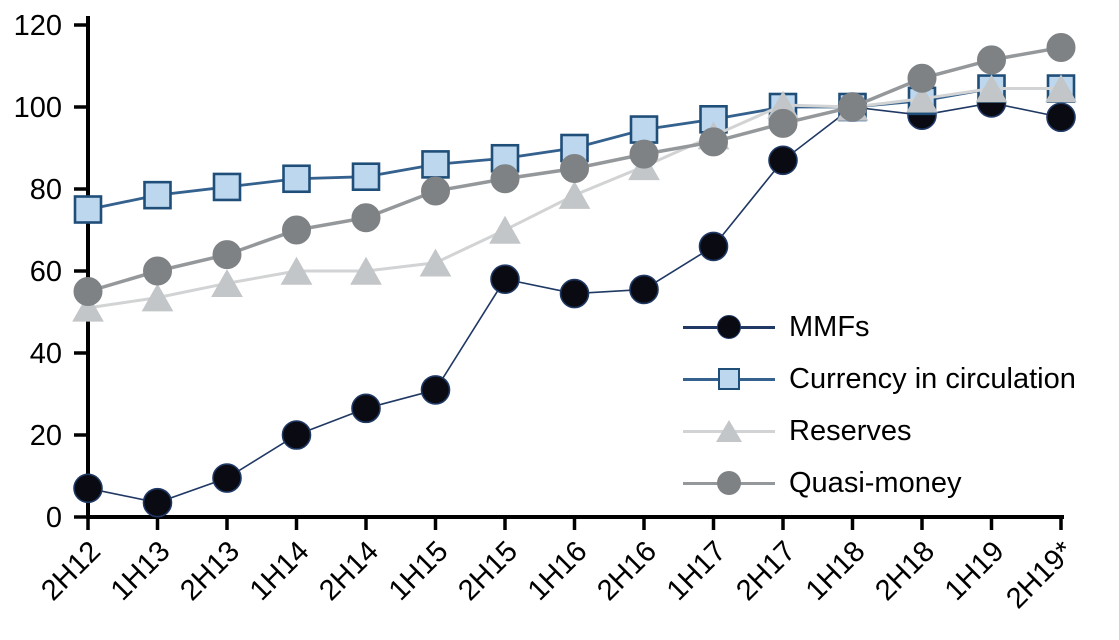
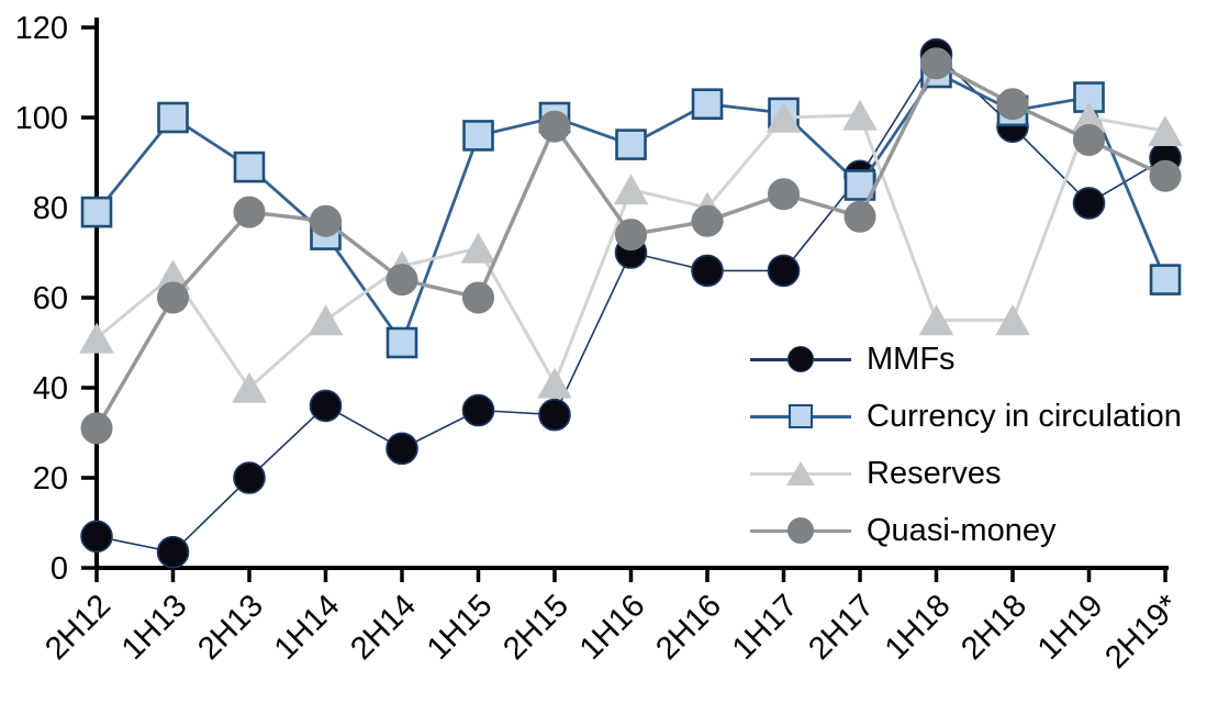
Currency in circulation/2H12: 75 -> 79
Quasi-money/2H12: 55 -> 31
Currency in circulation/1H13: 78 -> 100
Reserves/1H13: 54 -> 65
MMFs/2H13: 10 -> 20
Currency in circulation/2H13: 80 -> 89
Reserves/2H13: 57 -> 40
Quasi-money/2H13: 64 -> 79
MMFs/1H14: 20 -> 36
Currency in circulation/1H14: 82 -> 74
Reserves/1H14: 60 -> 55
Quasi-money/1H14: 70 -> 77
Currency in circulation/2H14: 83 -> 50
Reserves/2H14: 60 -> 67
Quasi-money/2H14: 73 -> 64
MMFs/1H15: 31 -> 35
Currency in circulation/1H15: 86 -> 96
Reserves/1H15: 62 -> 71
Quasi-money/1H15: 80 -> 60
MMFs/2H15: 58 -> 34
Currency in circulation/2H15: 88 -> 100
Reserves/2H15: 70 -> 41
Quasi-money/2H15: 82 -> 98
MMFs/1H16: 54 -> 70
Currency in circulation/1H16: 90 -> 94
Reserves/1H16: 78 -> 84
Quasi-money/1H16: 85 -> 74
MMFs/2H16: 56 -> 66
Currency in circulation/2H16: 94 -> 103
Reserves/2H16: 86 -> 80
Quasi-money/2H16: 88 -> 77
Currency in circulation/1H17: 97 -> 101
Reserves/1H17: 93 -> 100
Quasi-money/1H17: 92 -> 83
Currency in circulation/2H17: 100 -> 85
Quasi-money/2H17: 96 -> 78
MMFs/1H18: 100 -> 114
Currency in circulation/1H18: 100 -> 110
Reserves/1H18: 100 -> 55
Quasi-money/1H18: 100 -> 112
Reserves/2H18: 102 -> 55
Quasi-money/2H18: 107 -> 103
MMFs/1H19: 101 -> 81
Reserves/1H19: 104 -> 100
Quasi-money/1H19: 112 -> 95
MMFs/2H19*: 98 -> 91
Currency in circulation/2H19*: 104 -> 64
Reserves/2H19*: 104 -> 97
Quasi-money/2H19*: 114 -> 87
